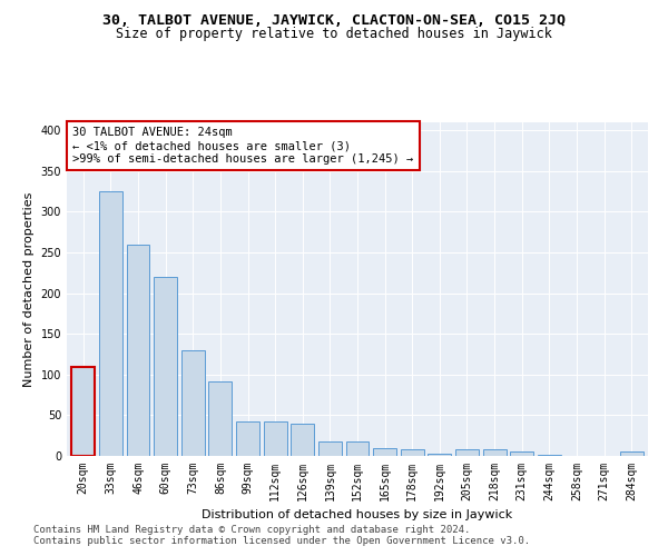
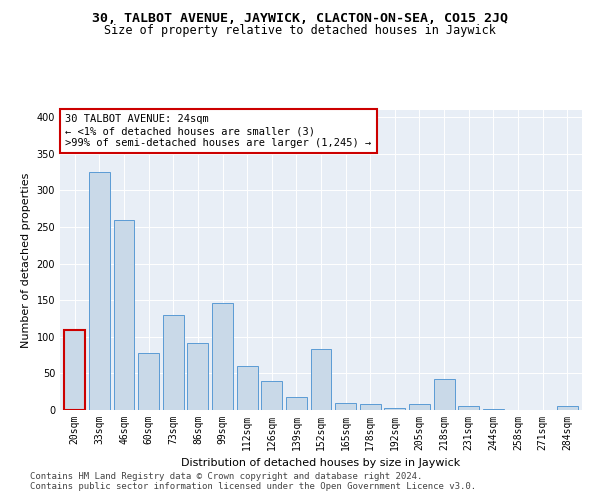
60sqm: 220 -> 78
99sqm: 43 -> 146
112sqm: 43 -> 60
152sqm: 18 -> 84
218sqm: 8 -> 42
